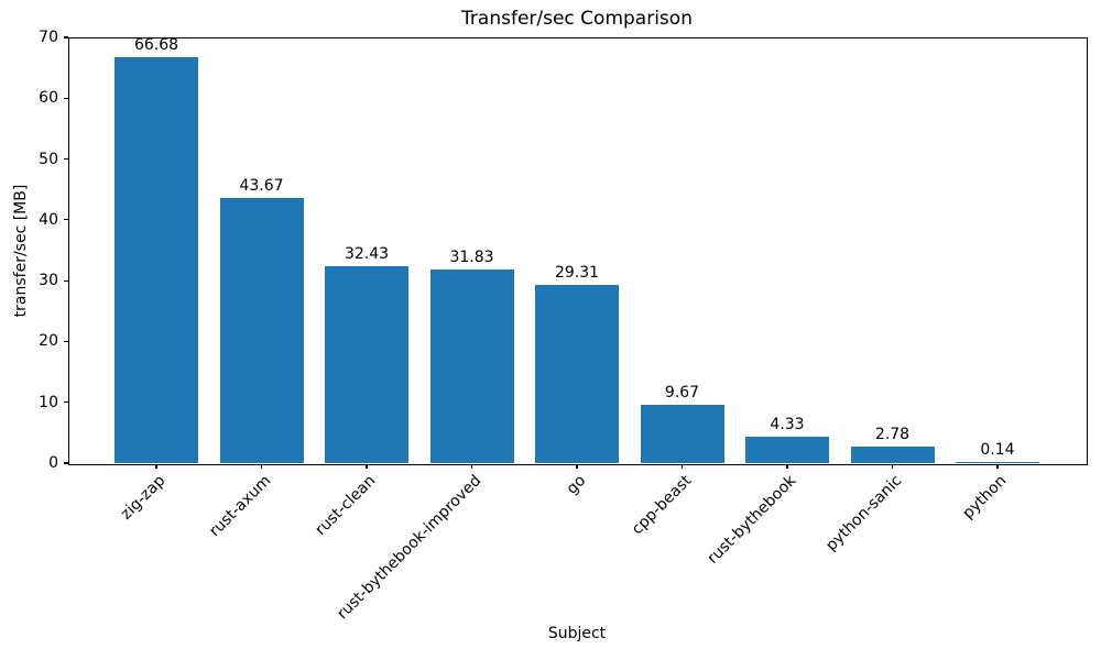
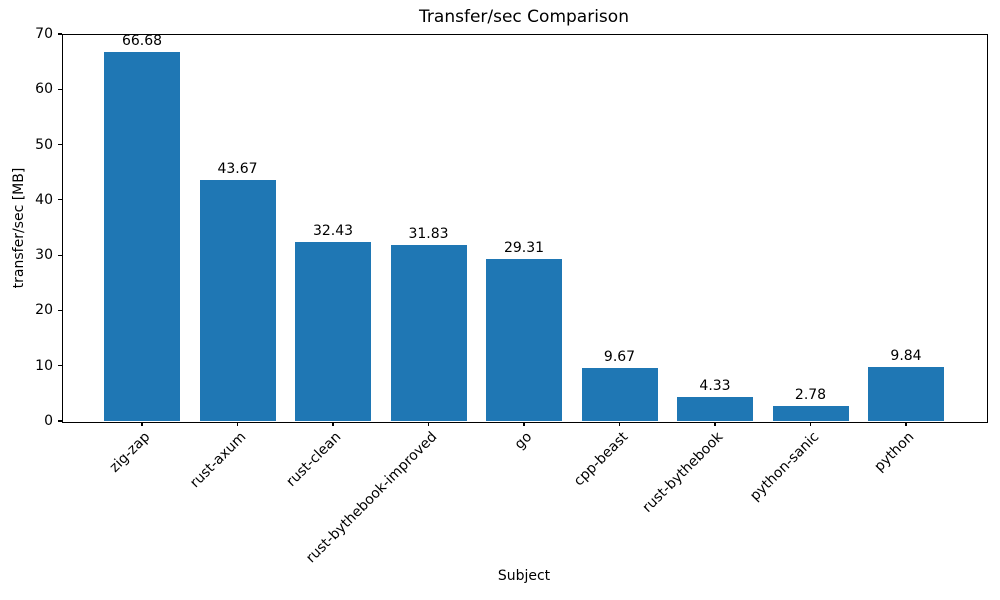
python: 0.14 -> 9.84
